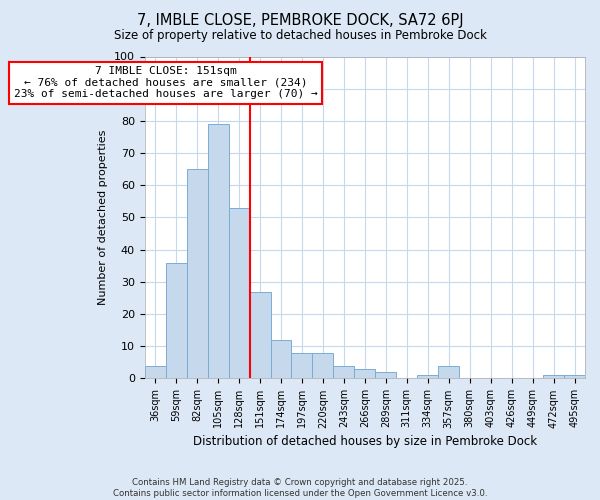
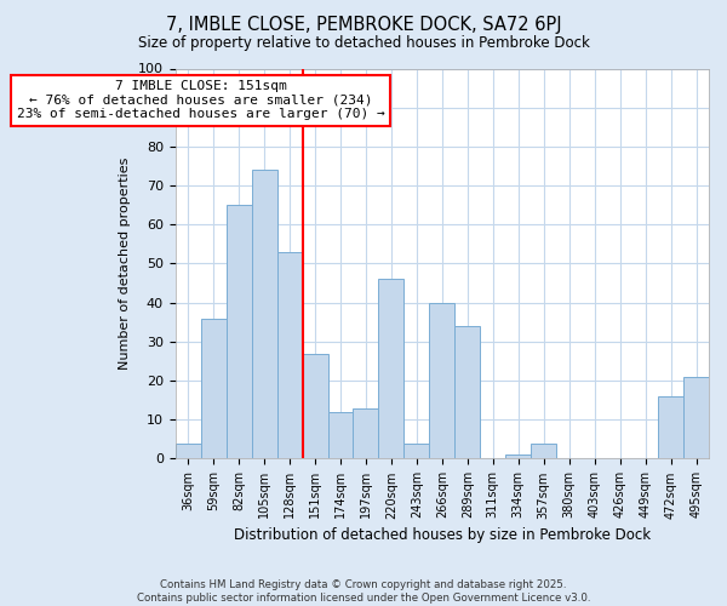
105sqm: 79 -> 74
197sqm: 8 -> 13
220sqm: 8 -> 46
266sqm: 3 -> 40
289sqm: 2 -> 34
472sqm: 1 -> 16
495sqm: 1 -> 21
